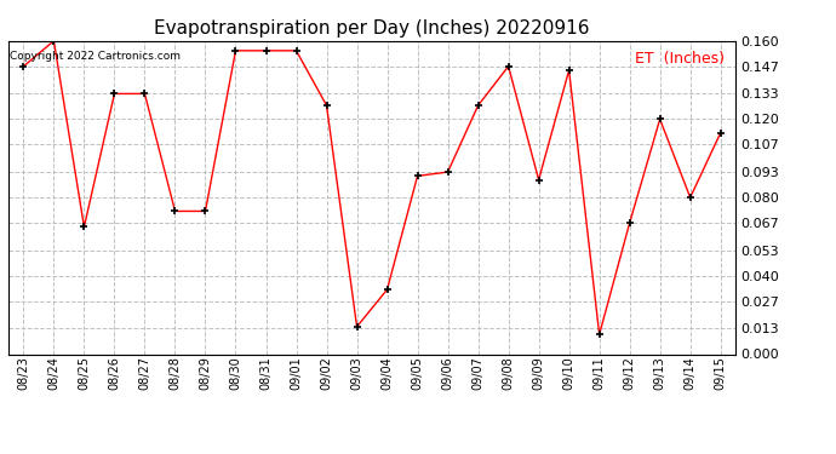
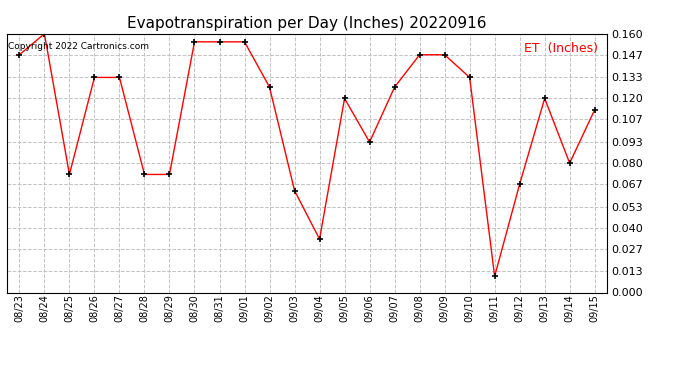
08/25: 0.065 -> 0.073
09/03: 0.014 -> 0.063
09/05: 0.091 -> 0.120
09/09: 0.089 -> 0.147
09/10: 0.145 -> 0.133
